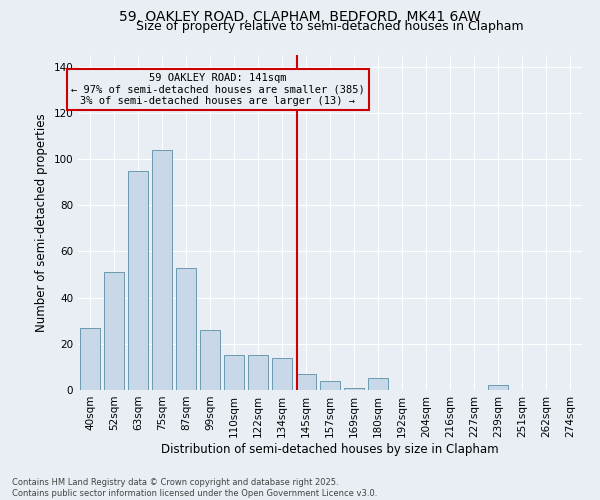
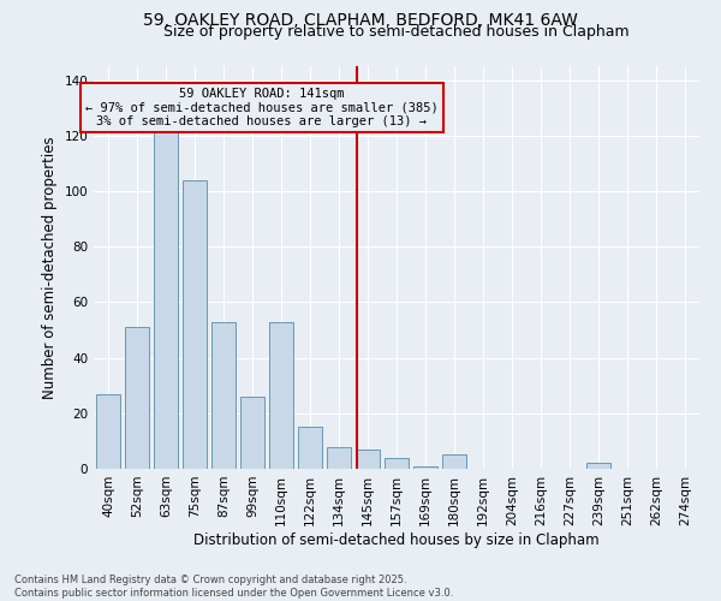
63sqm: 95 -> 121
110sqm: 15 -> 53
134sqm: 14 -> 8
